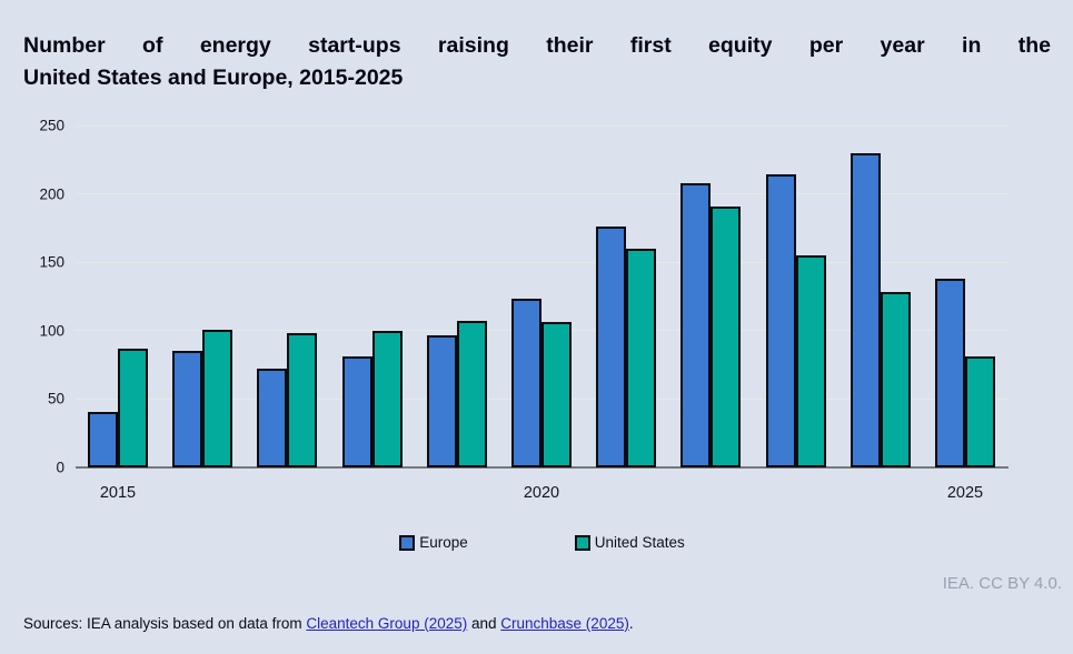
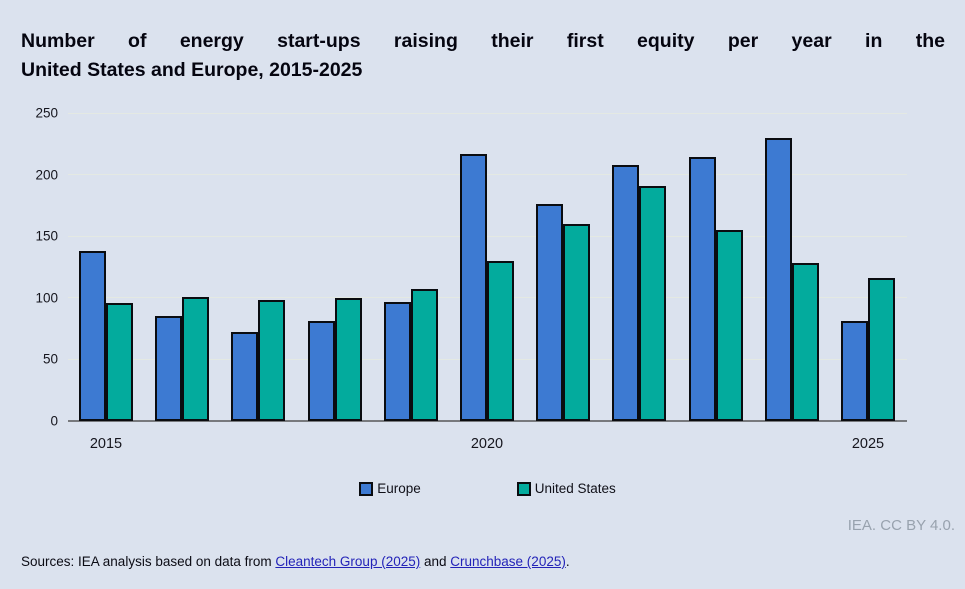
Europe/2015: 41 -> 138
United States/2015: 87 -> 96
Europe/2020: 123 -> 217
United States/2020: 106 -> 130
Europe/2025: 138 -> 81
United States/2025: 81 -> 116
